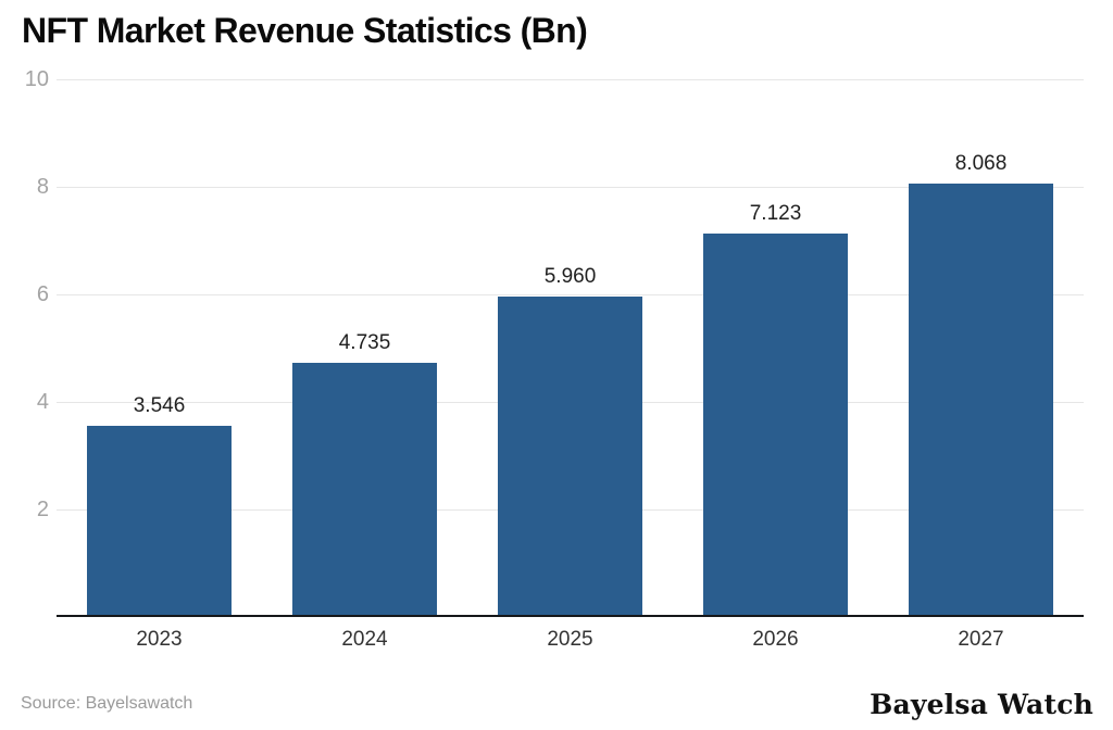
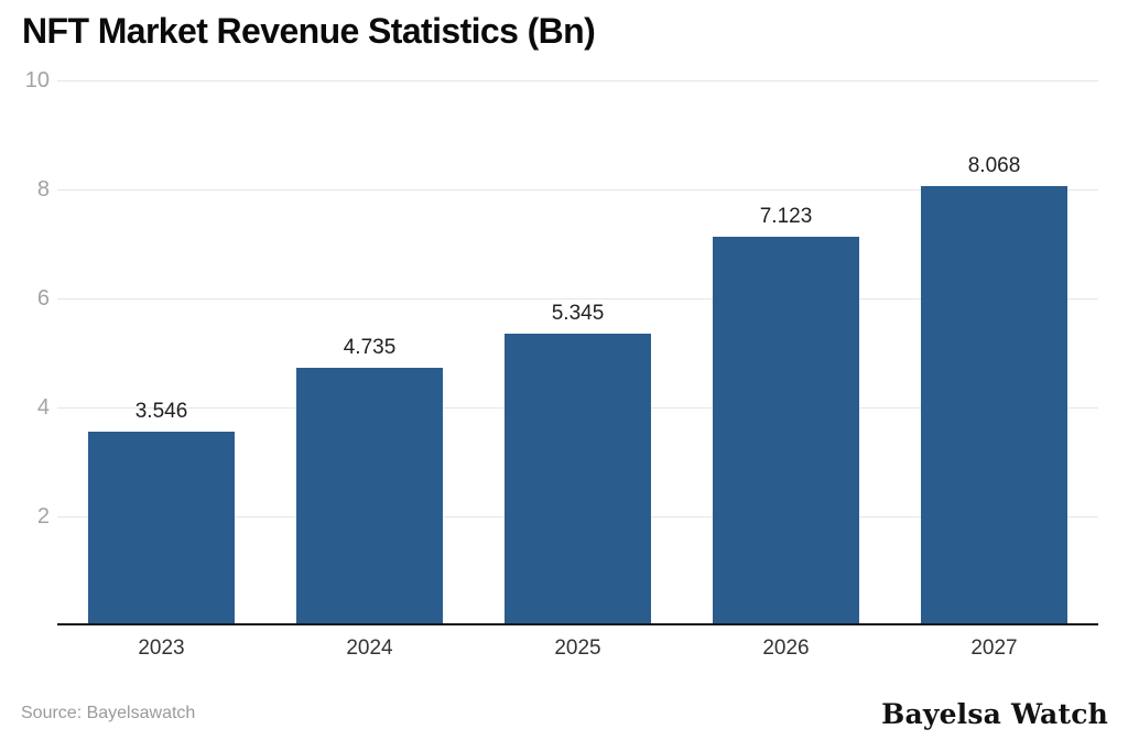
2025: 5.960 -> 5.345
